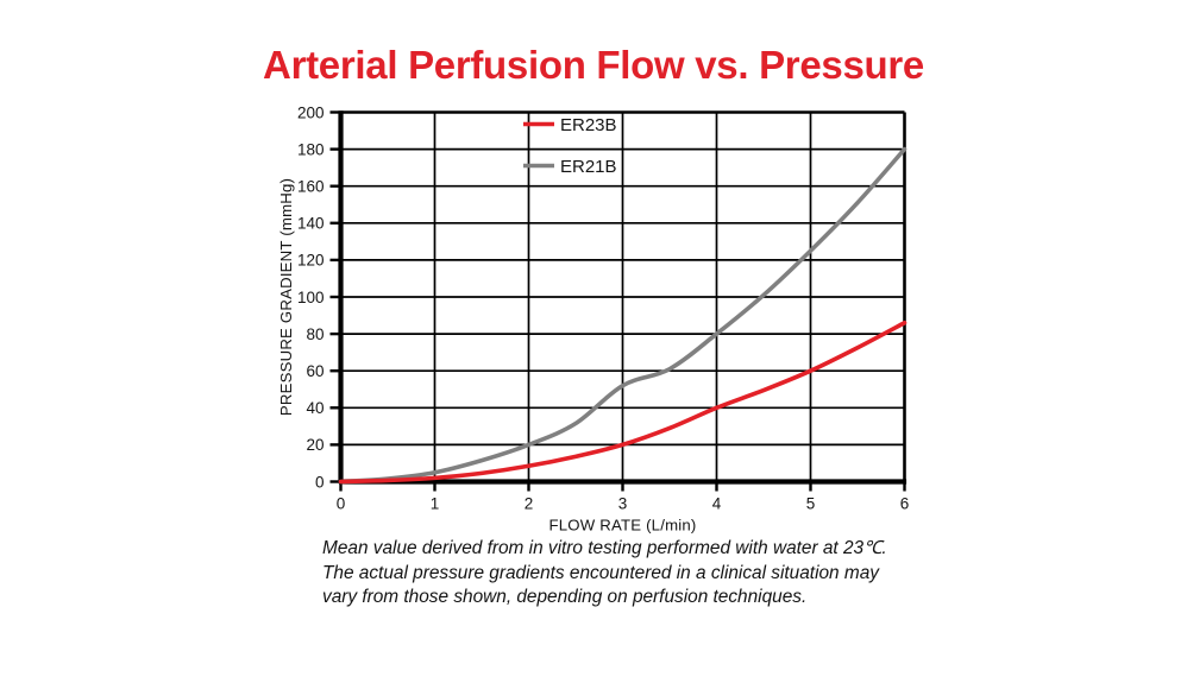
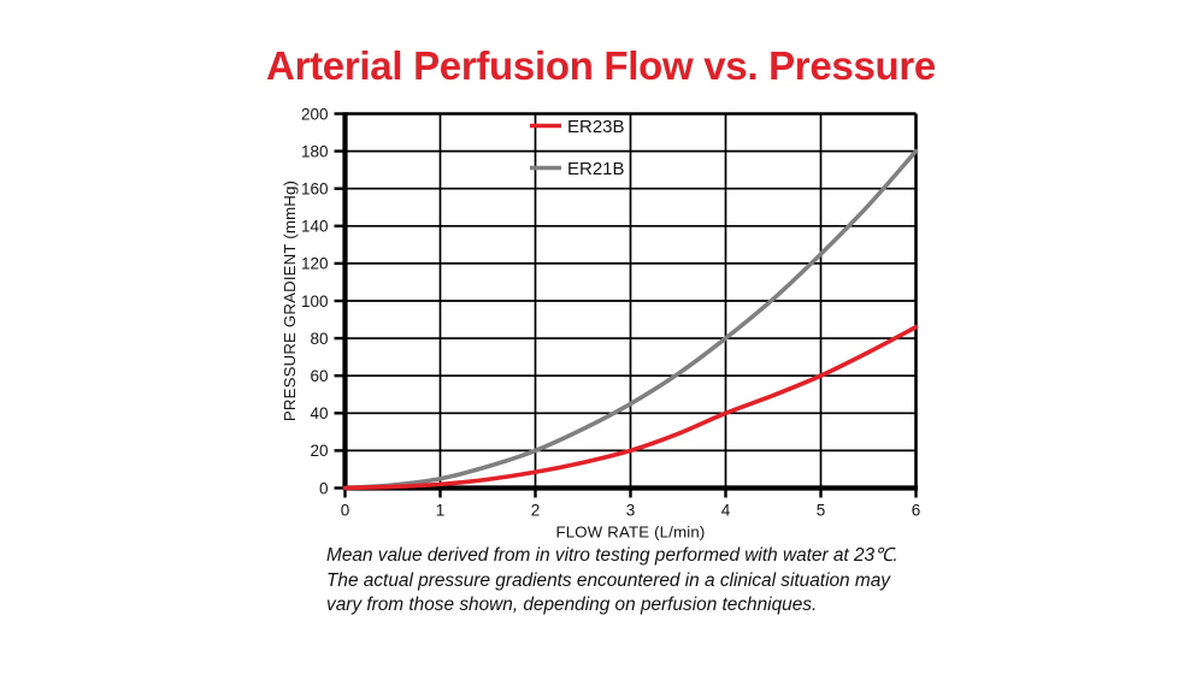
ER21B/3: 52 -> 45
